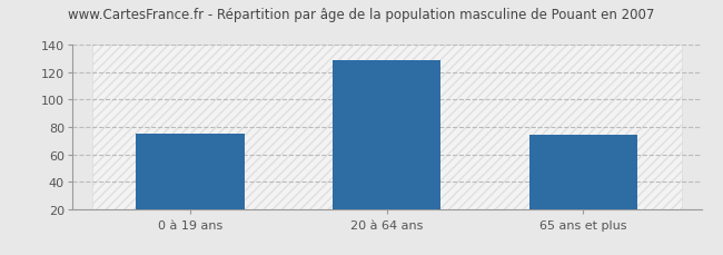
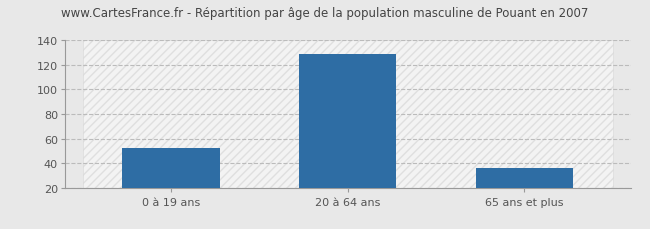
0 à 19 ans: 75 -> 52
65 ans et plus: 74 -> 36
